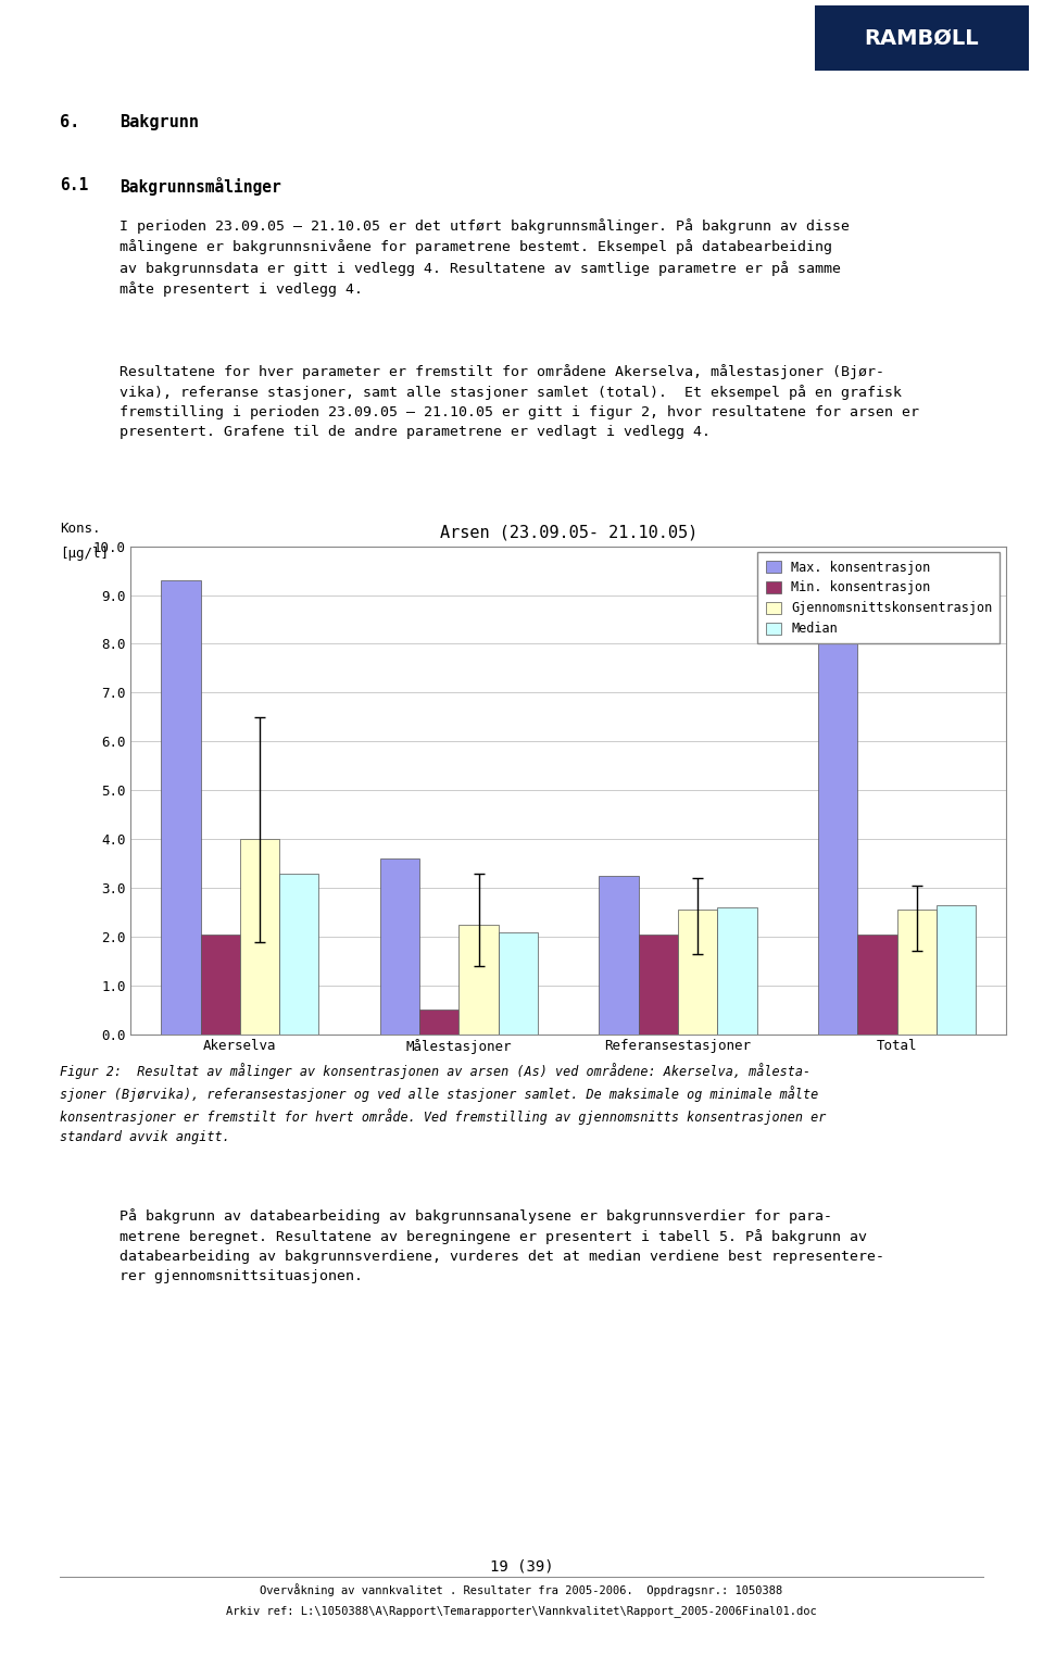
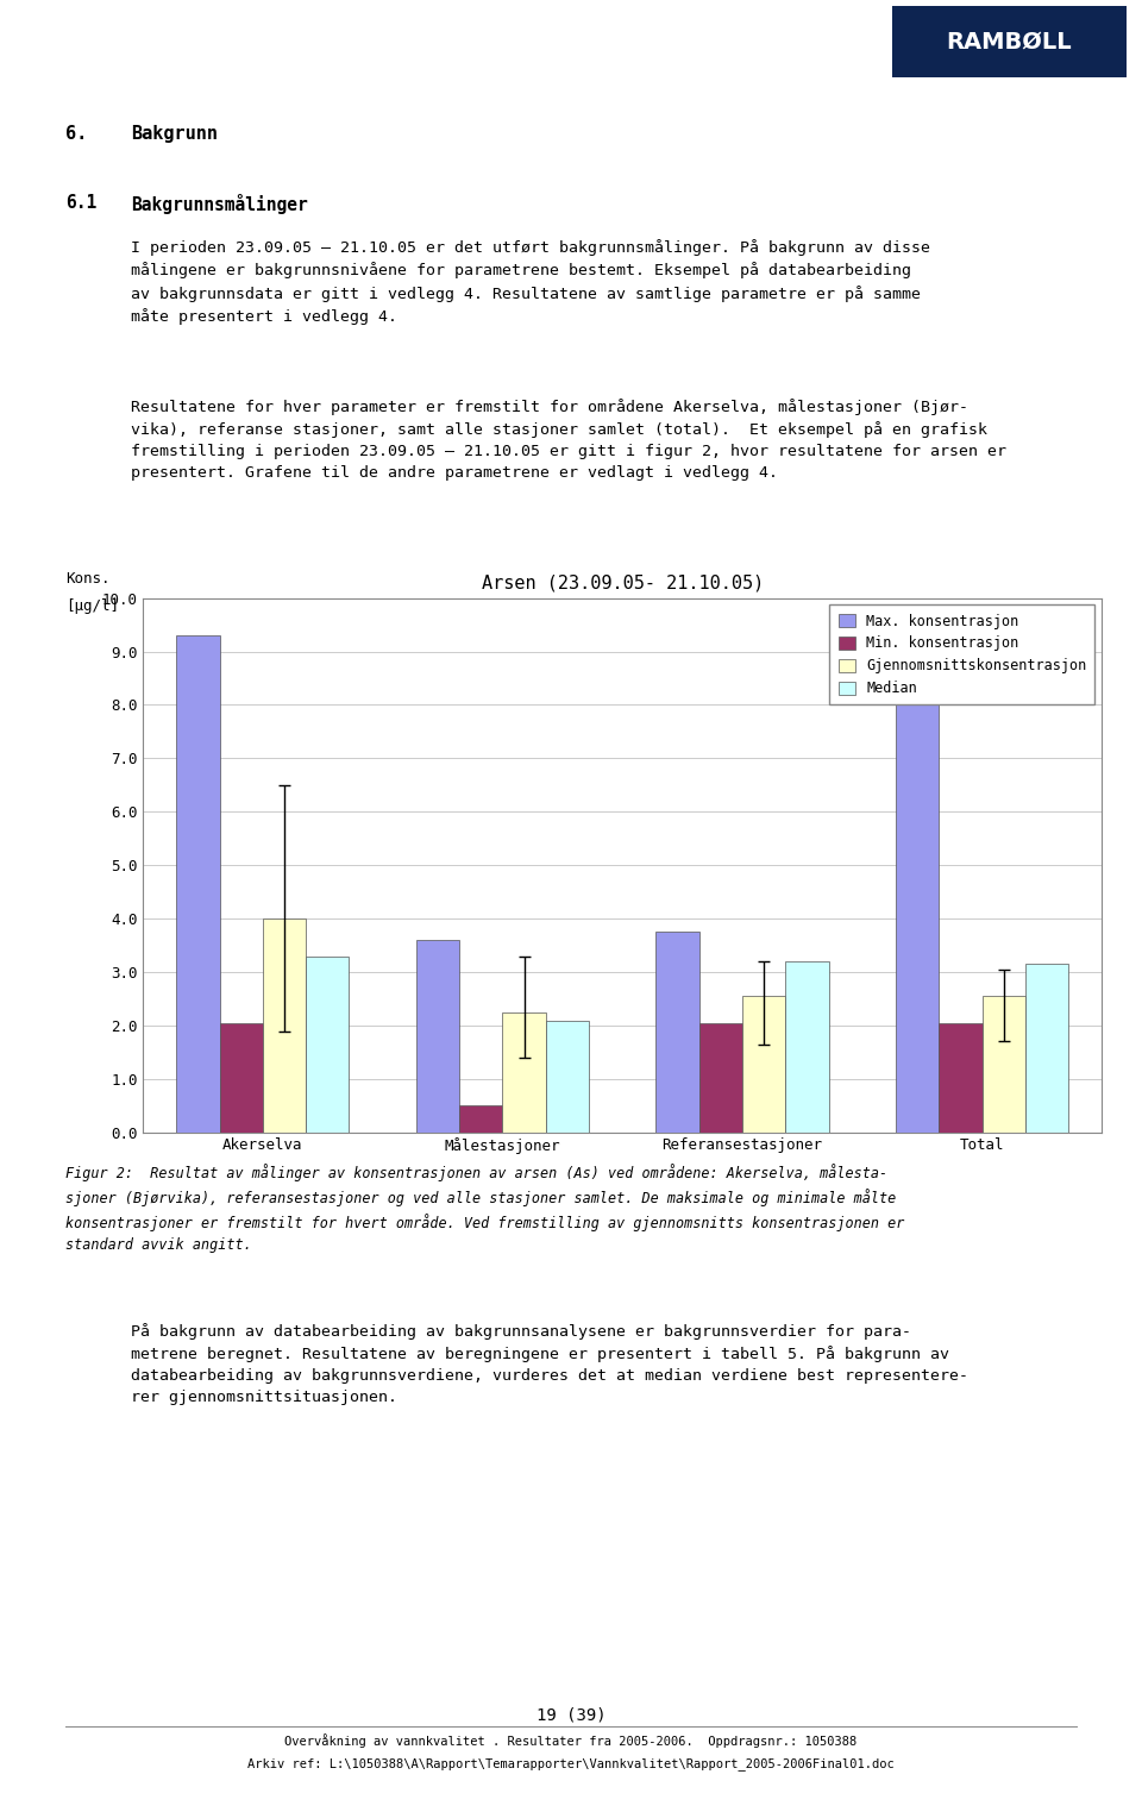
Max. konsentrasjon/Referansestasjoner: 3.25 -> 3.75
Median/Referansestasjoner: 2.60 -> 3.20
Median/Total: 2.65 -> 3.15
